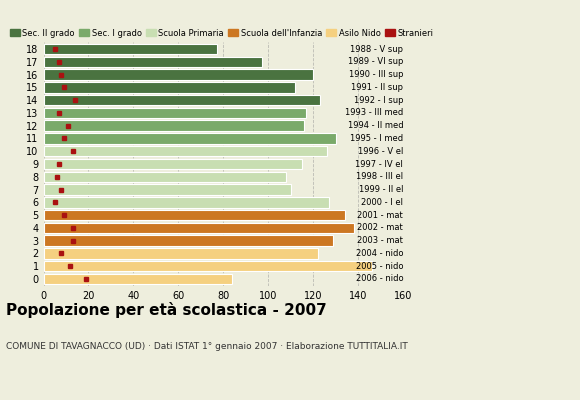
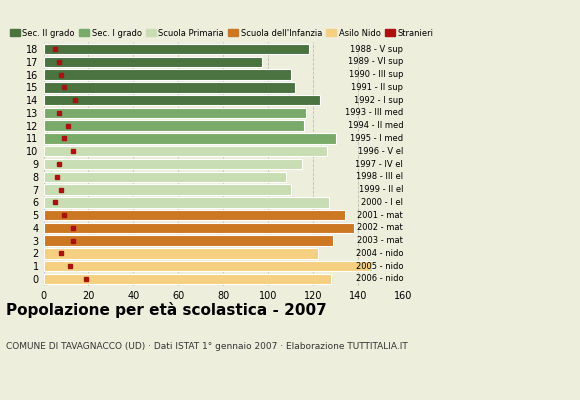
18: 77 -> 118
16: 120 -> 110
0: 84 -> 128
